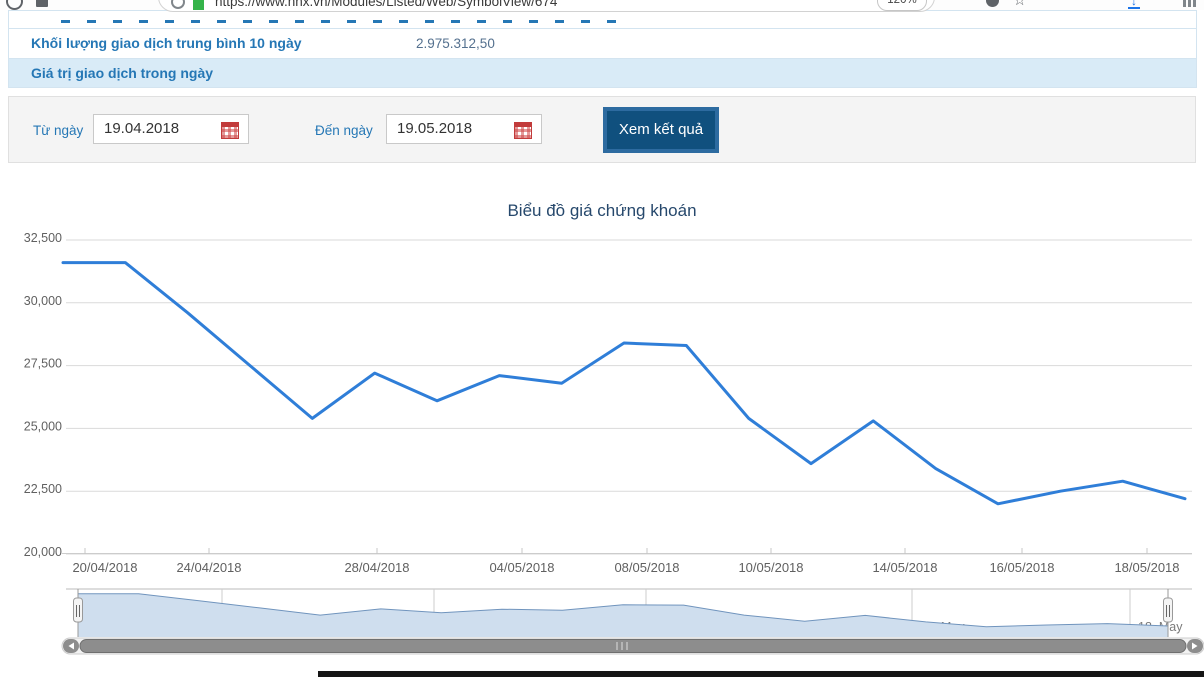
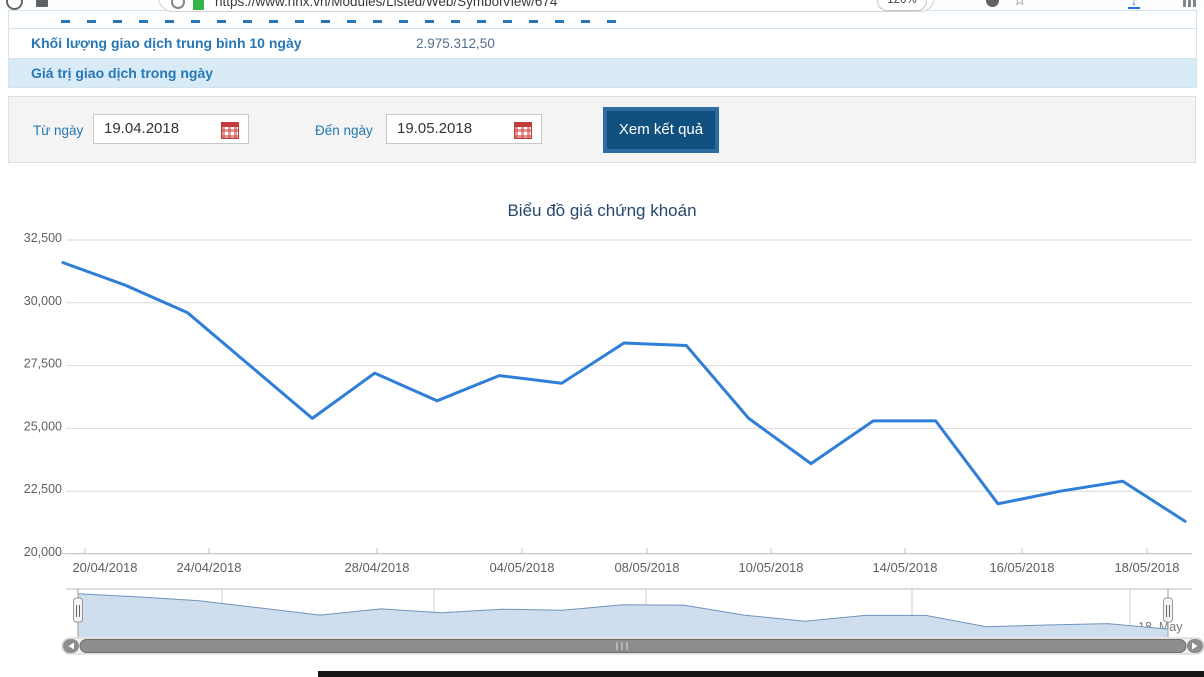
20/04/2018: 31600 -> 30700
14/05/2018: 23400 -> 25300
18/05/2018: 22200 -> 21300
